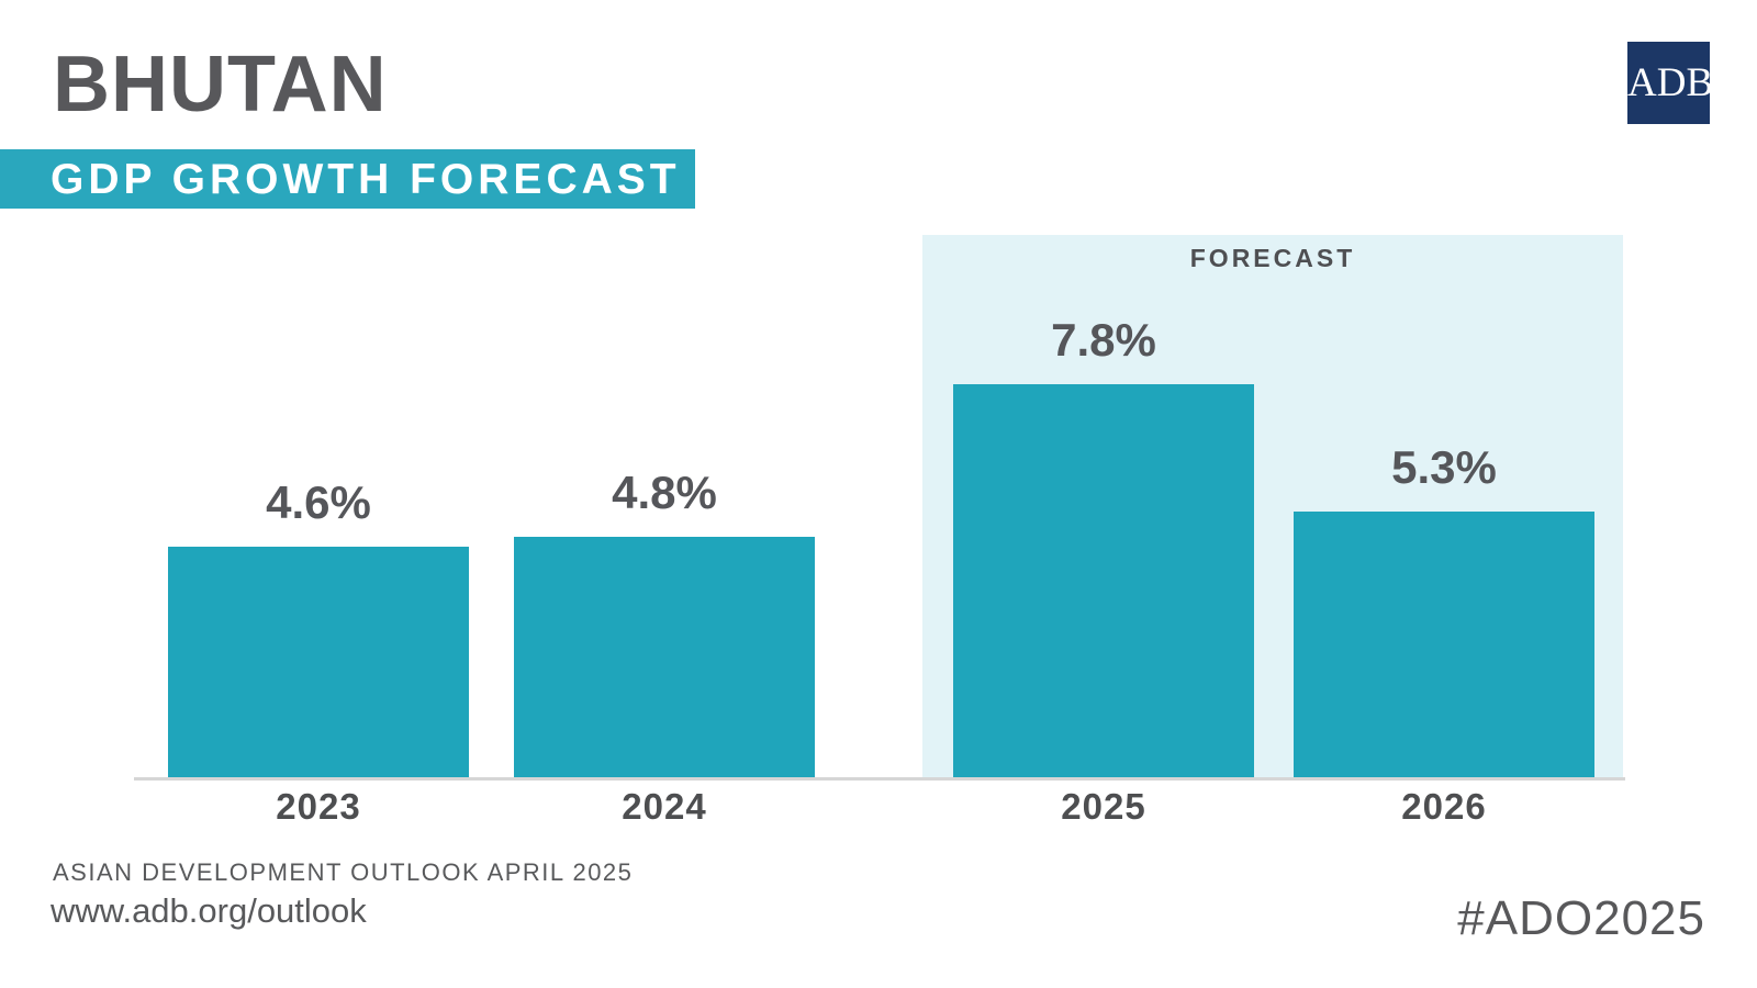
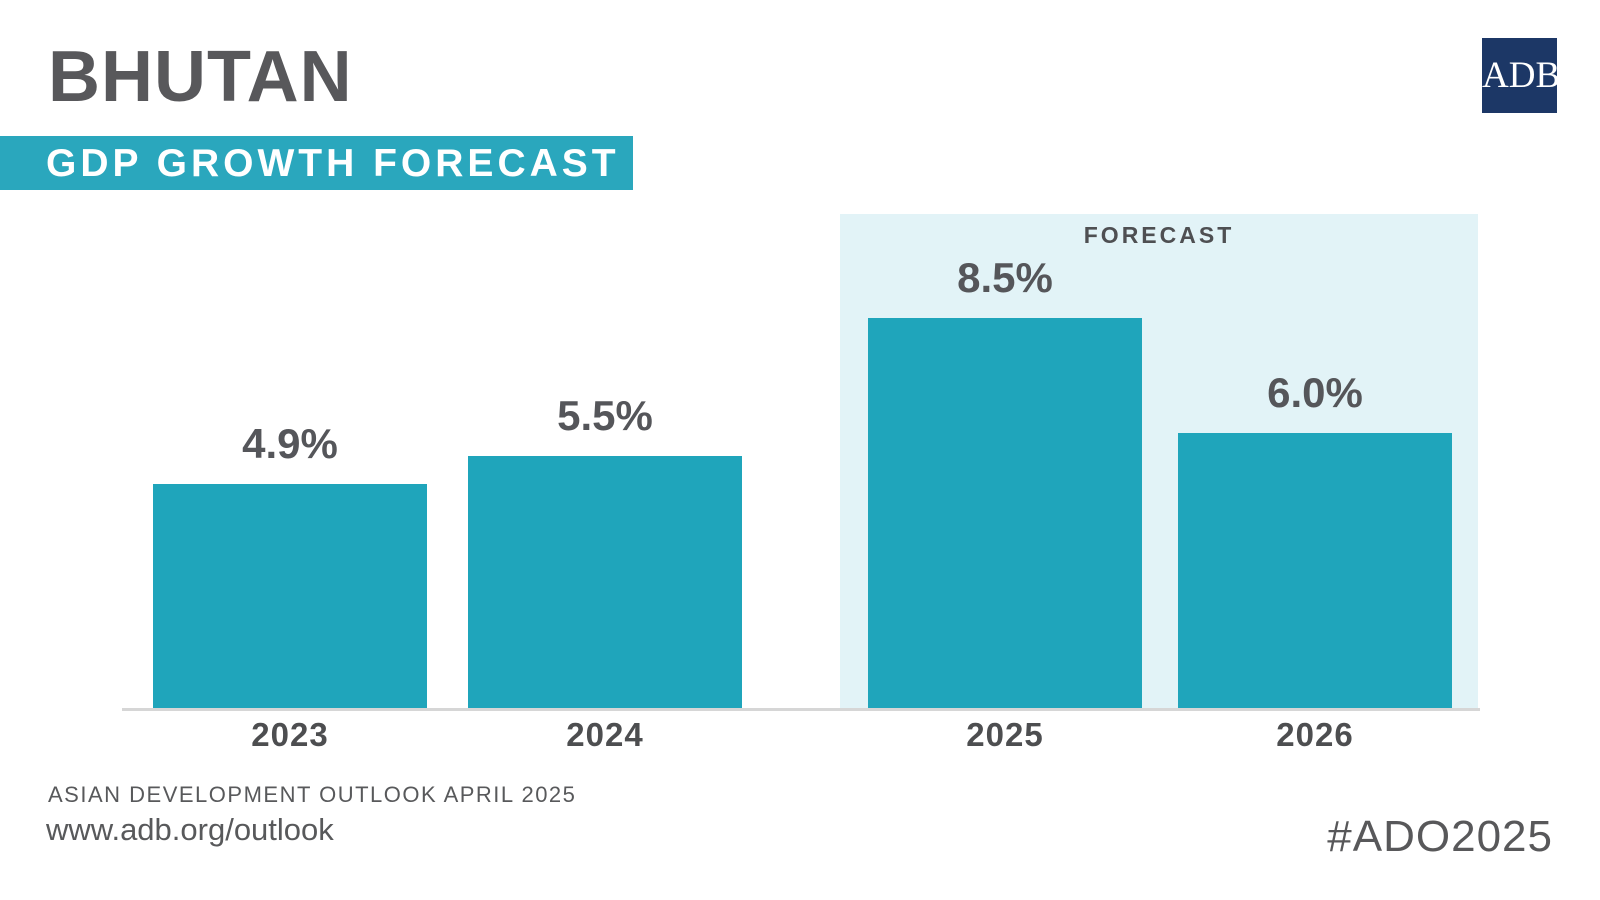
2023: 4.6% -> 4.9%
2024: 4.8% -> 5.5%
2025: 7.8% -> 8.5%
2026: 5.3% -> 6.0%
